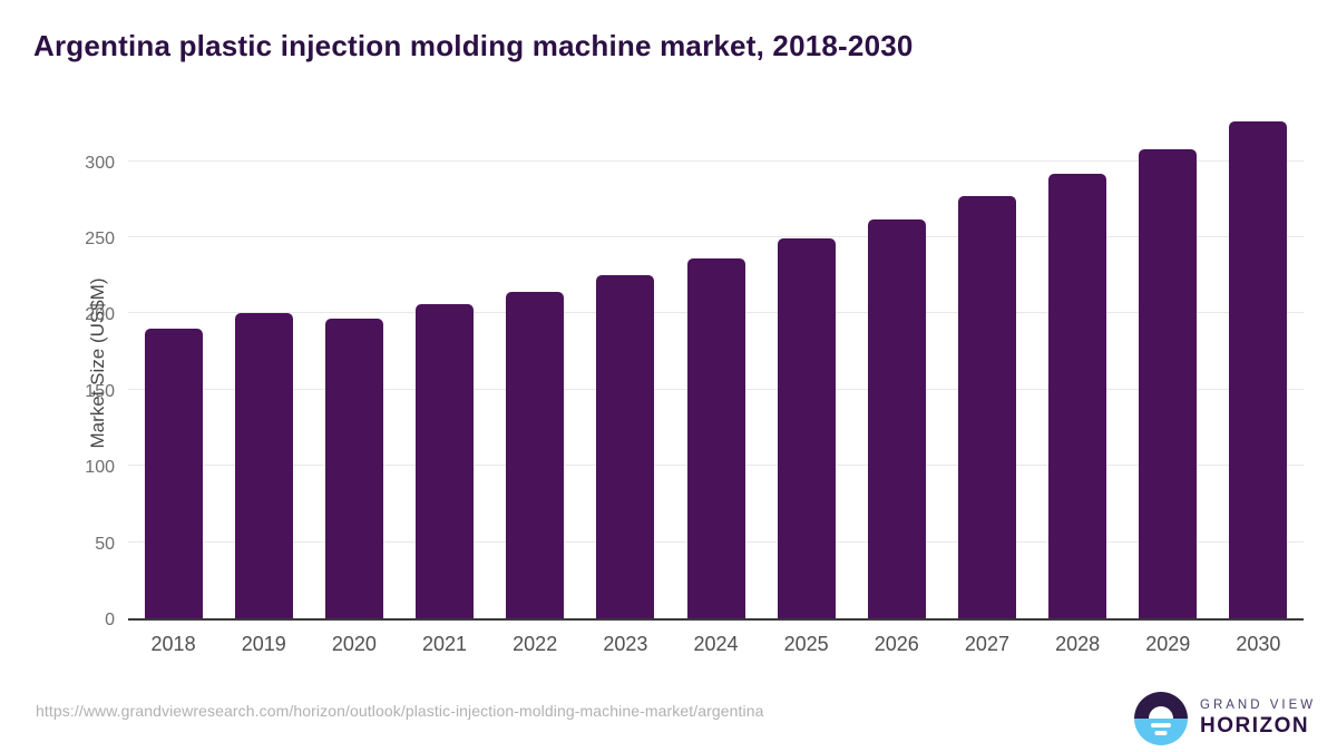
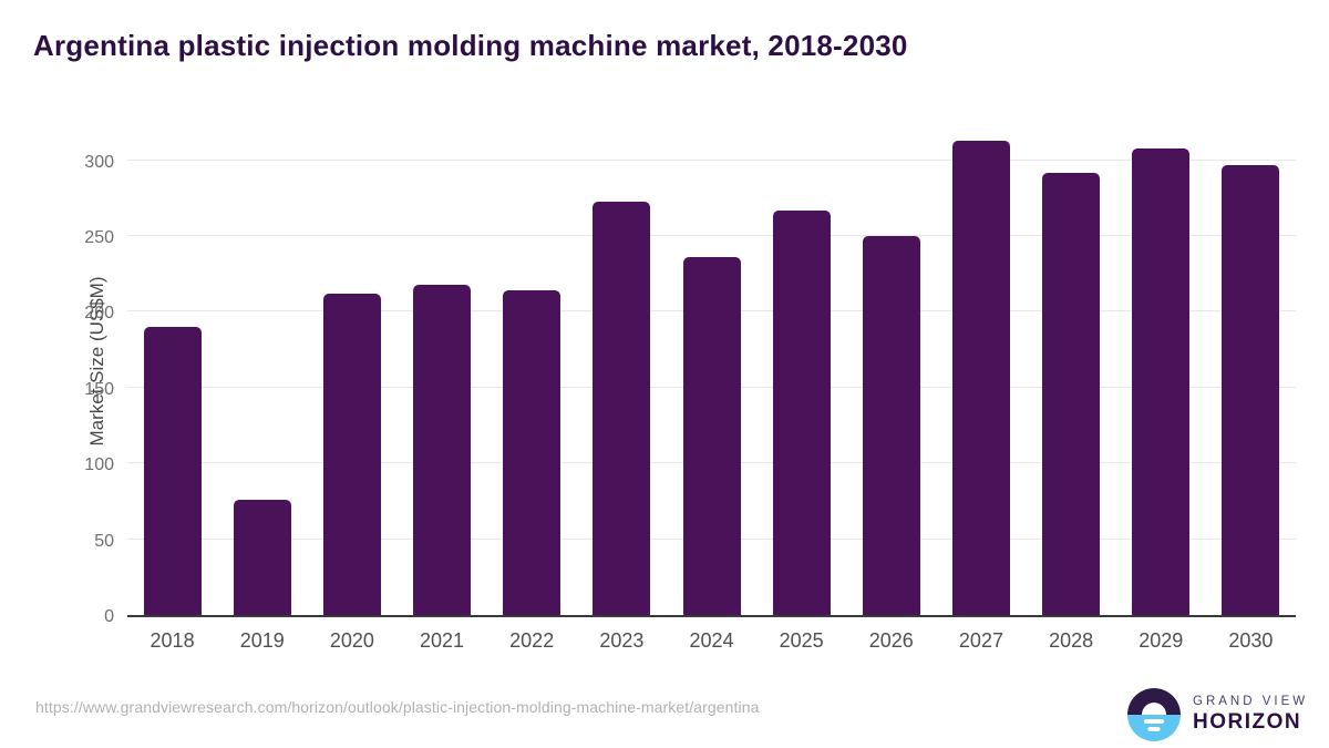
2019: 200 -> 76
2020: 197 -> 212
2021: 206 -> 218
2023: 225 -> 273
2025: 249 -> 267
2026: 262 -> 250
2027: 277 -> 313
2030: 326 -> 297
